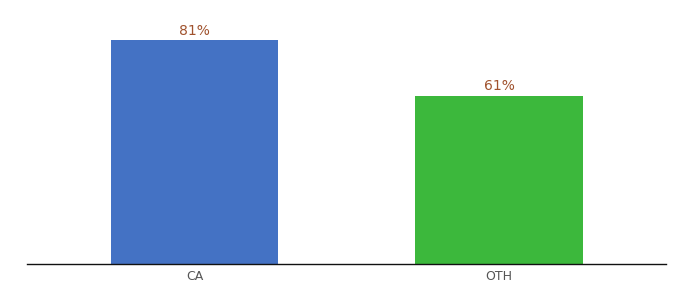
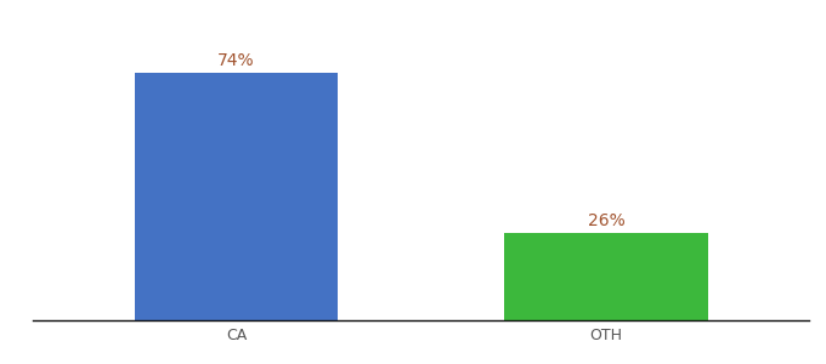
CA: 81% -> 74%
OTH: 61% -> 26%
